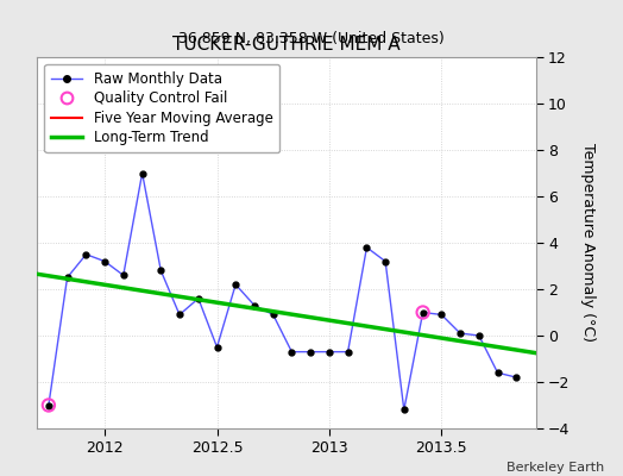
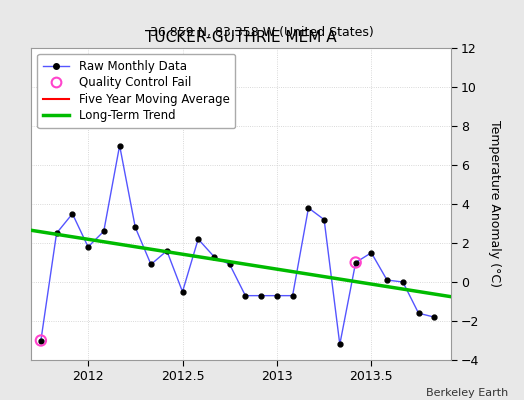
Raw Monthly Data/2012: 3.2 -> 1.8
Raw Monthly Data/2013.5: 0.9 -> 1.5
